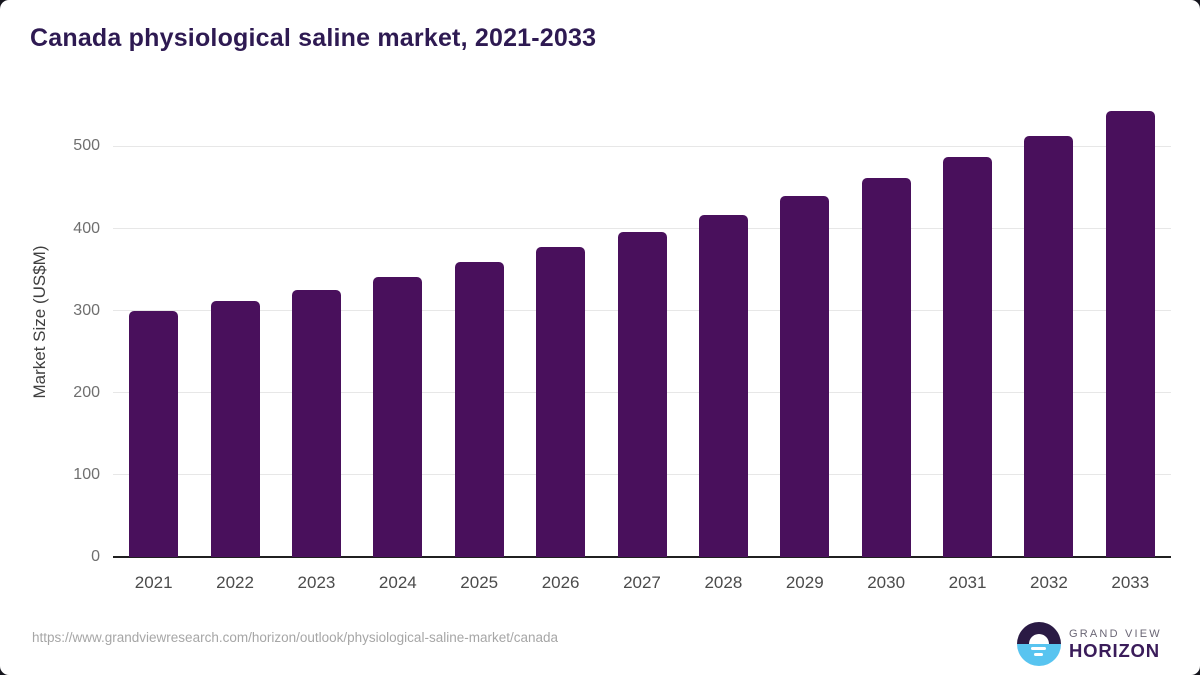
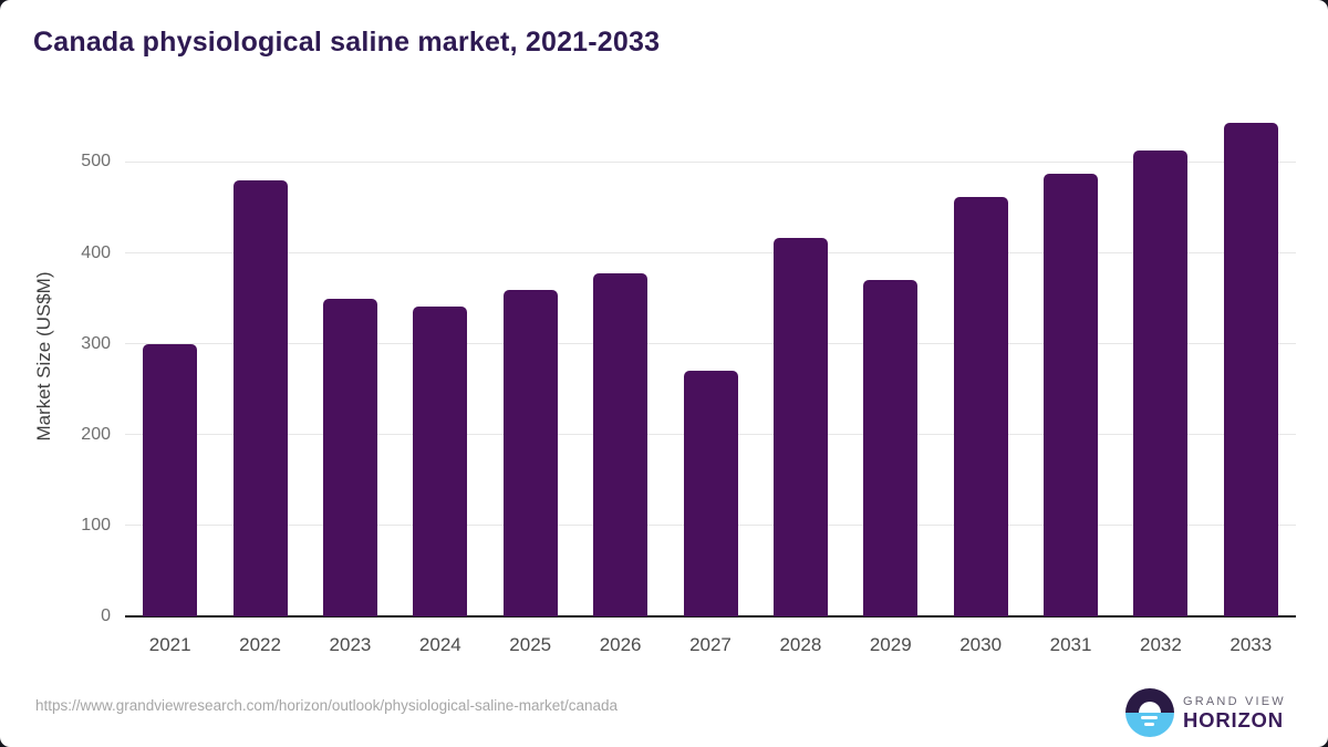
2022: 310 -> 480
2023: 320 -> 350
2027: 400 -> 270
2029: 440 -> 370
